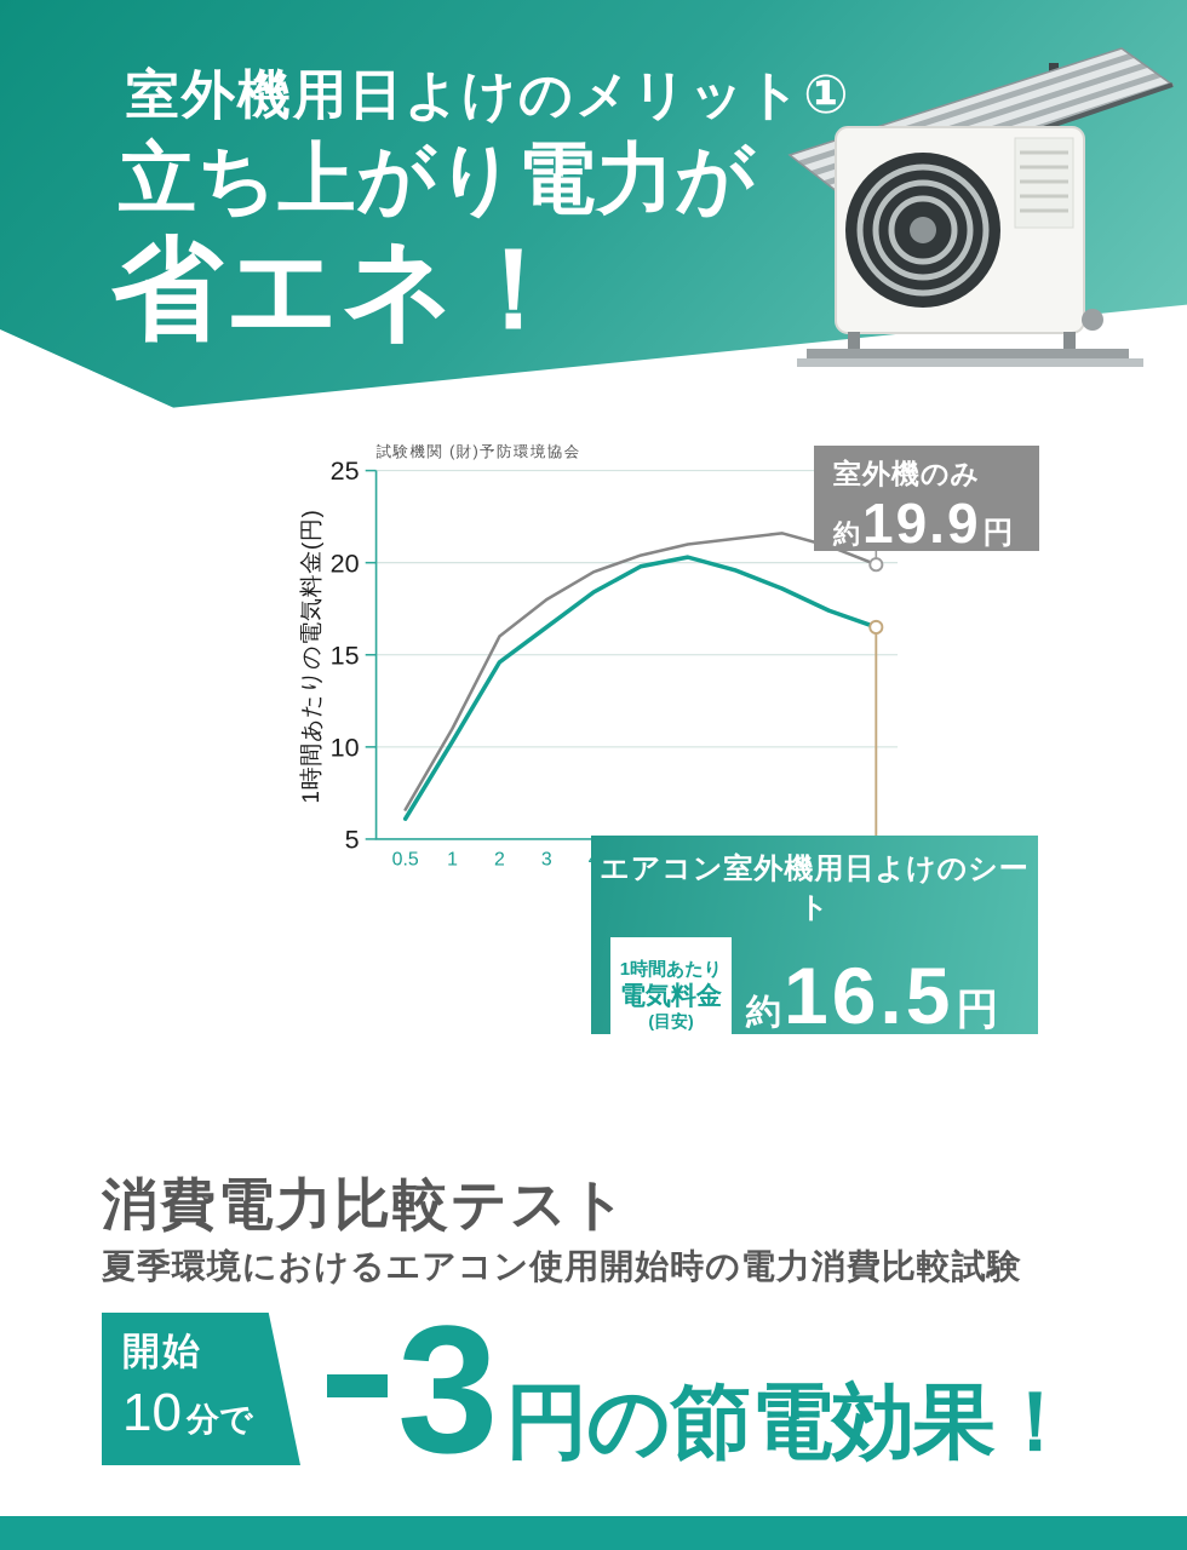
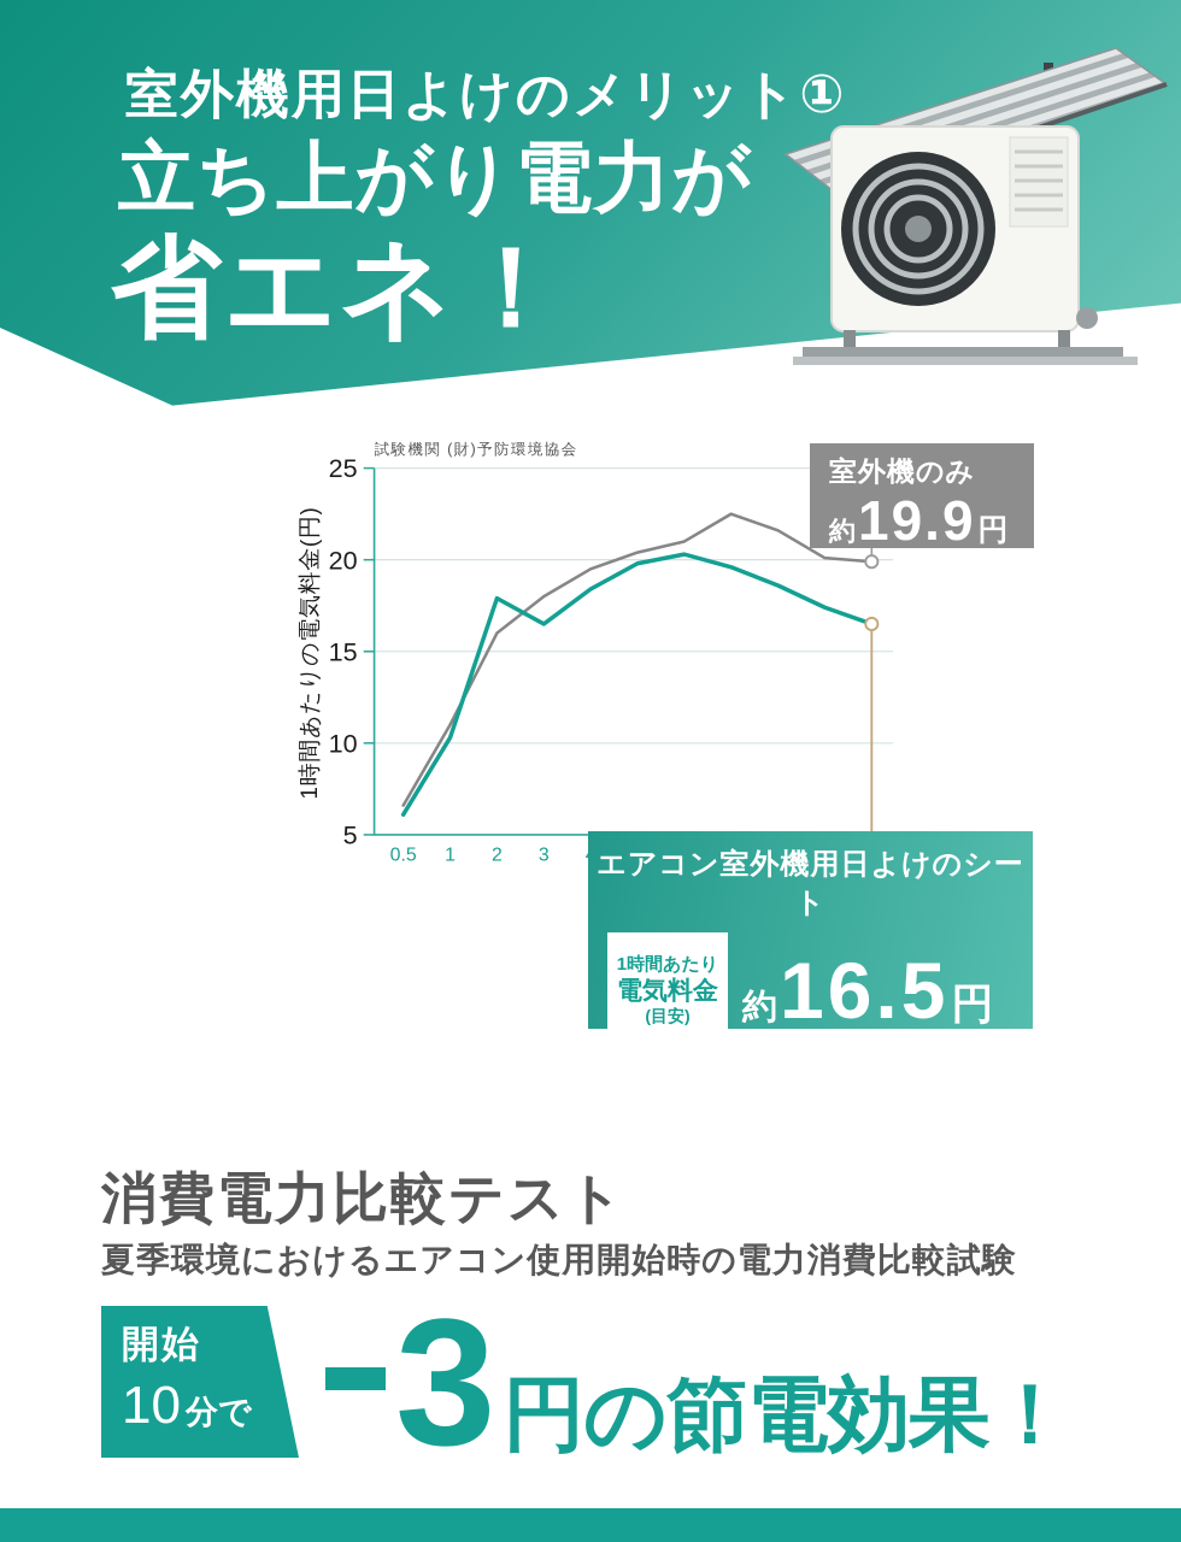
エアコン室外機用日よけのシート/2: 14.6 -> 17.9
室外機のみ/7: 21.3 -> 22.5
室外機のみ/9: 20.9 -> 20.1
